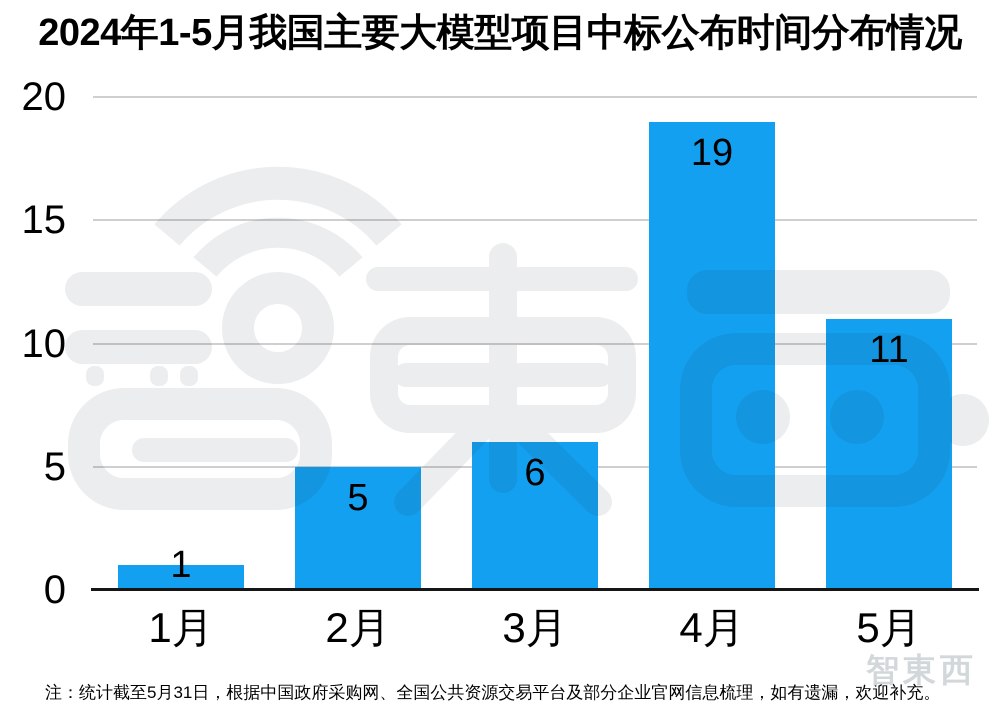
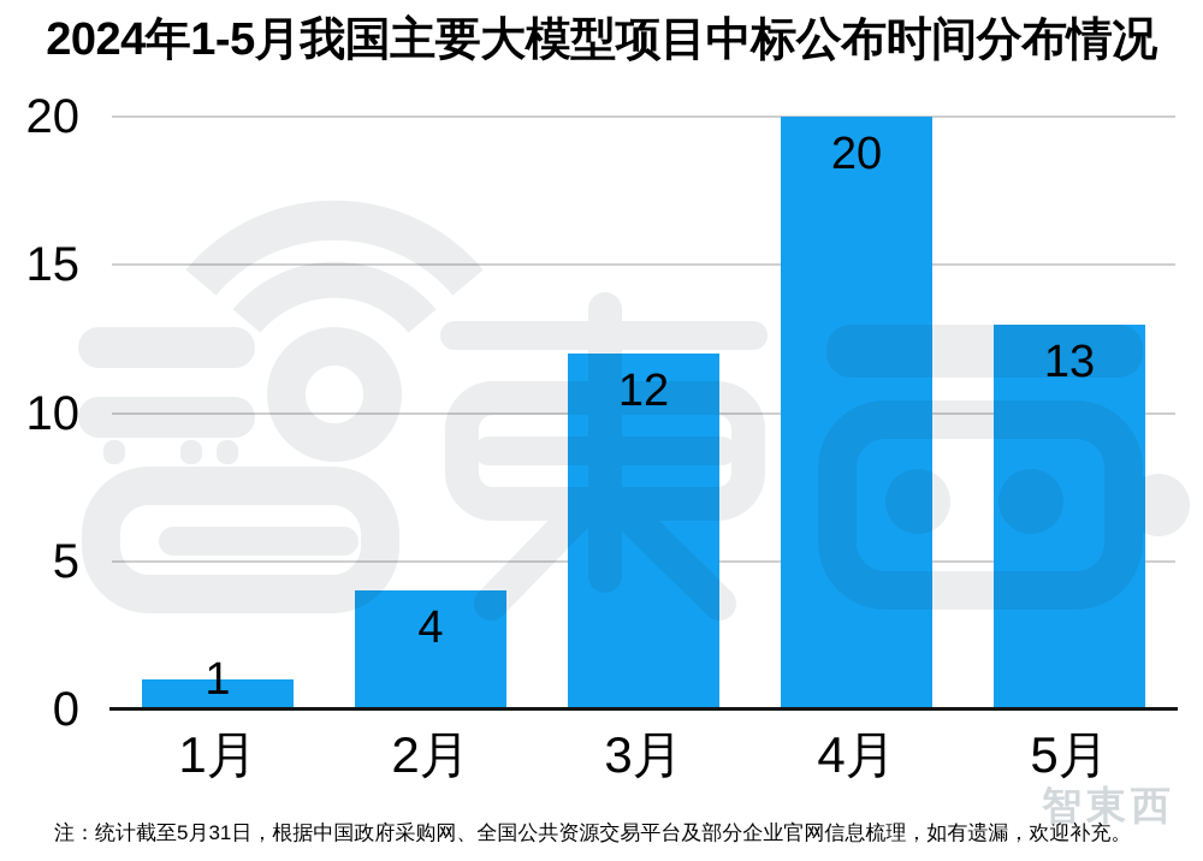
2月: 5 -> 4
3月: 6 -> 12
4月: 19 -> 20
5月: 11 -> 13
